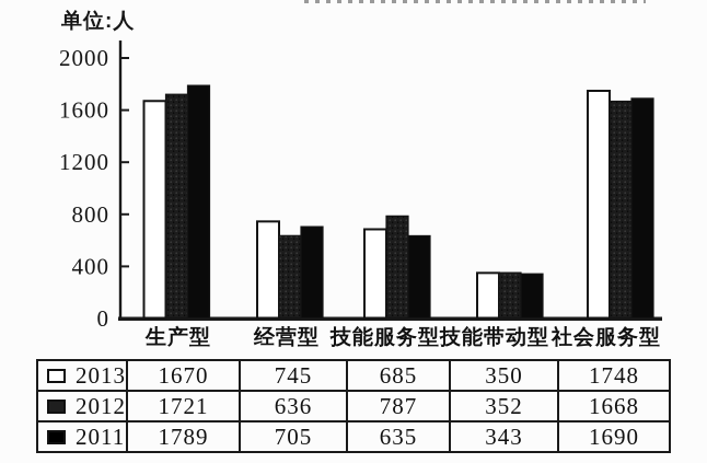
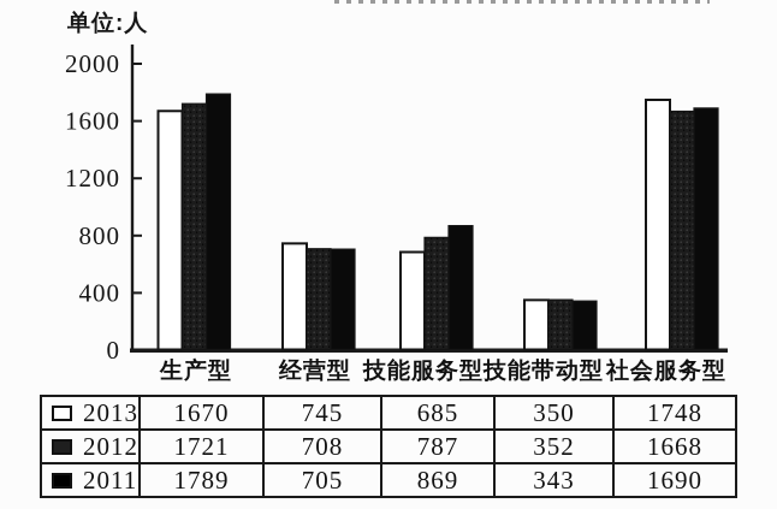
2012/经营型: 636 -> 708
2011/技能服务型: 635 -> 869
